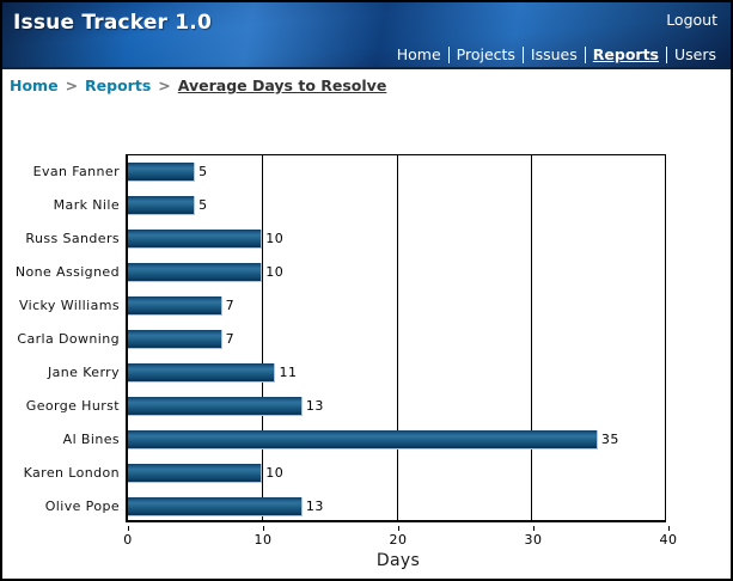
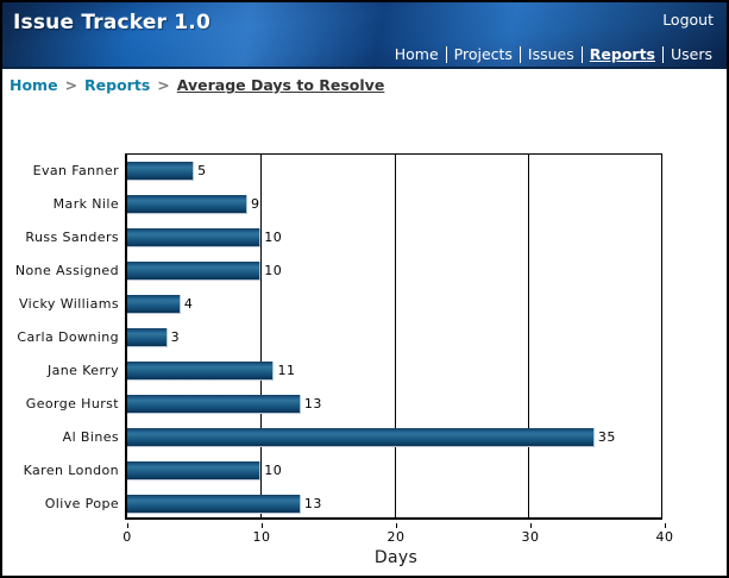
Mark Nile: 5 -> 9
Vicky Williams: 7 -> 4
Carla Downing: 7 -> 3
